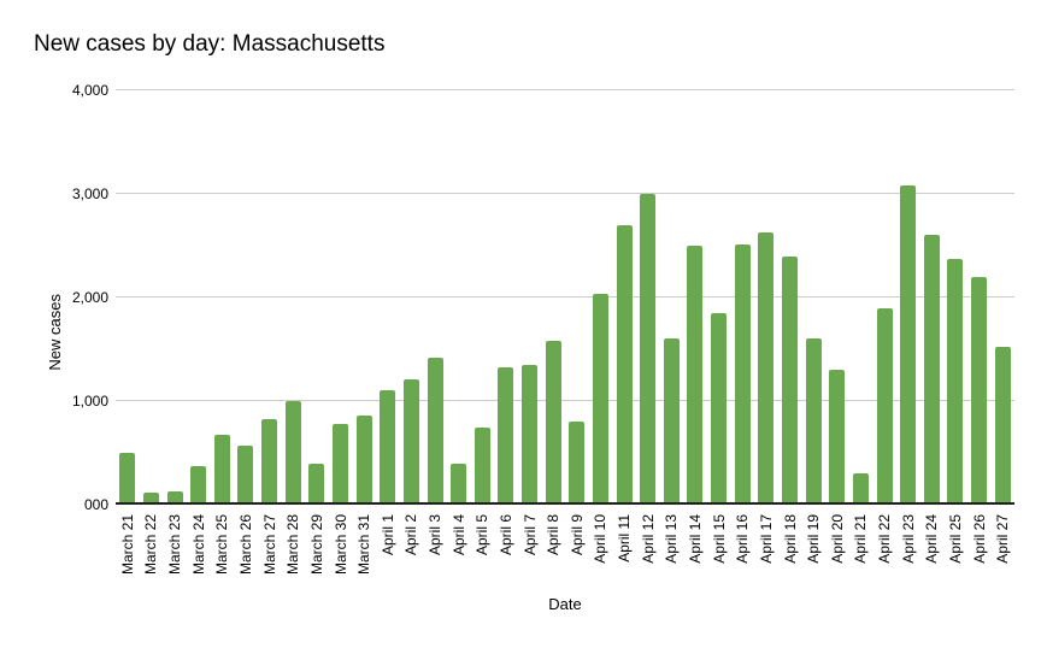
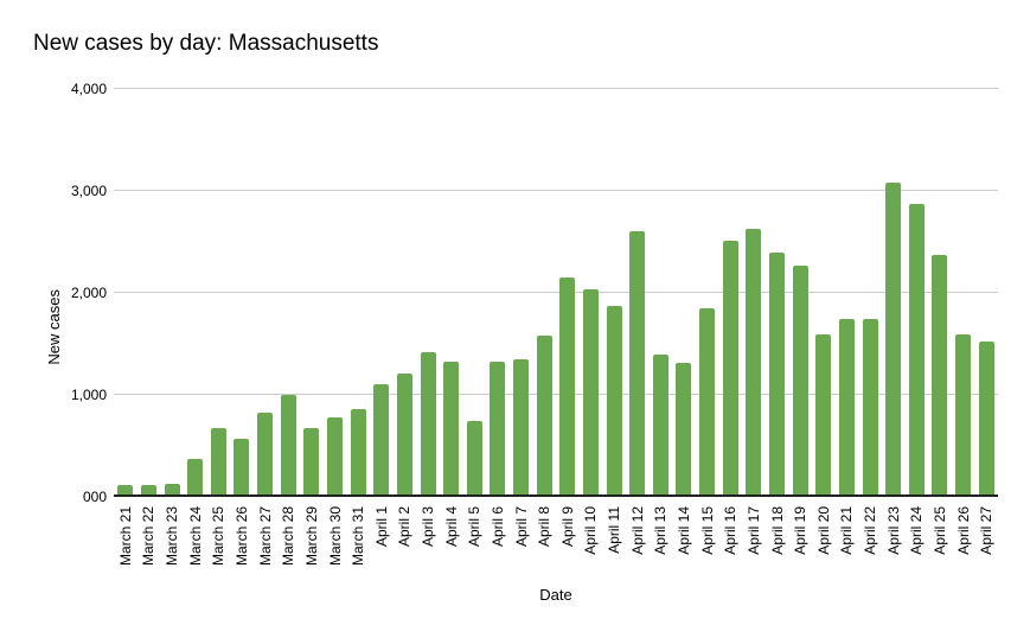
March 21: 500 -> 100
March 29: 400 -> 700
April 4: 400 -> 1300
April 9: 800 -> 2200
April 11: 2700 -> 1900
April 12: 3000 -> 2600
April 13: 1600 -> 1400
April 14: 2500 -> 1300
April 19: 1600 -> 2300
April 20: 1300 -> 1600
April 21: 300 -> 1800
April 22: 1900 -> 1700
April 24: 2600 -> 2900
April 26: 2200 -> 1600
